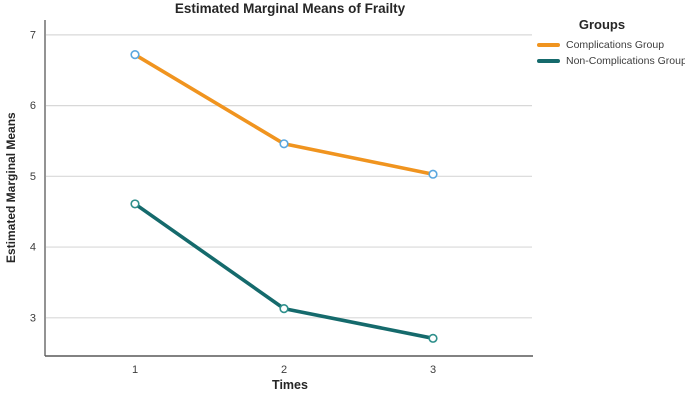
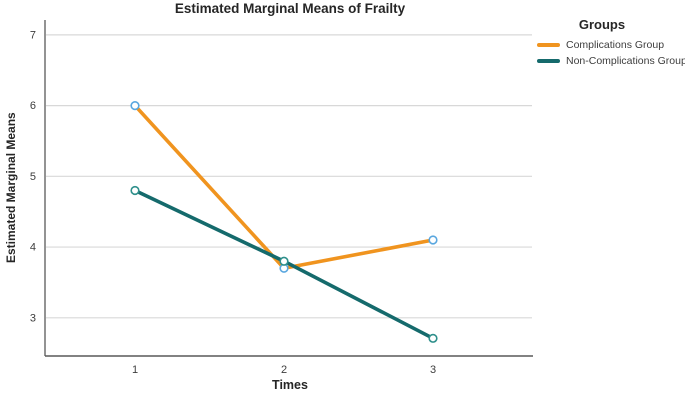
Complications Group/1: 6.7 -> 6.0
Non-Complications Group/1: 4.6 -> 4.8
Complications Group/2: 5.5 -> 3.7
Non-Complications Group/2: 3.1 -> 3.8
Complications Group/3: 5.0 -> 4.1
